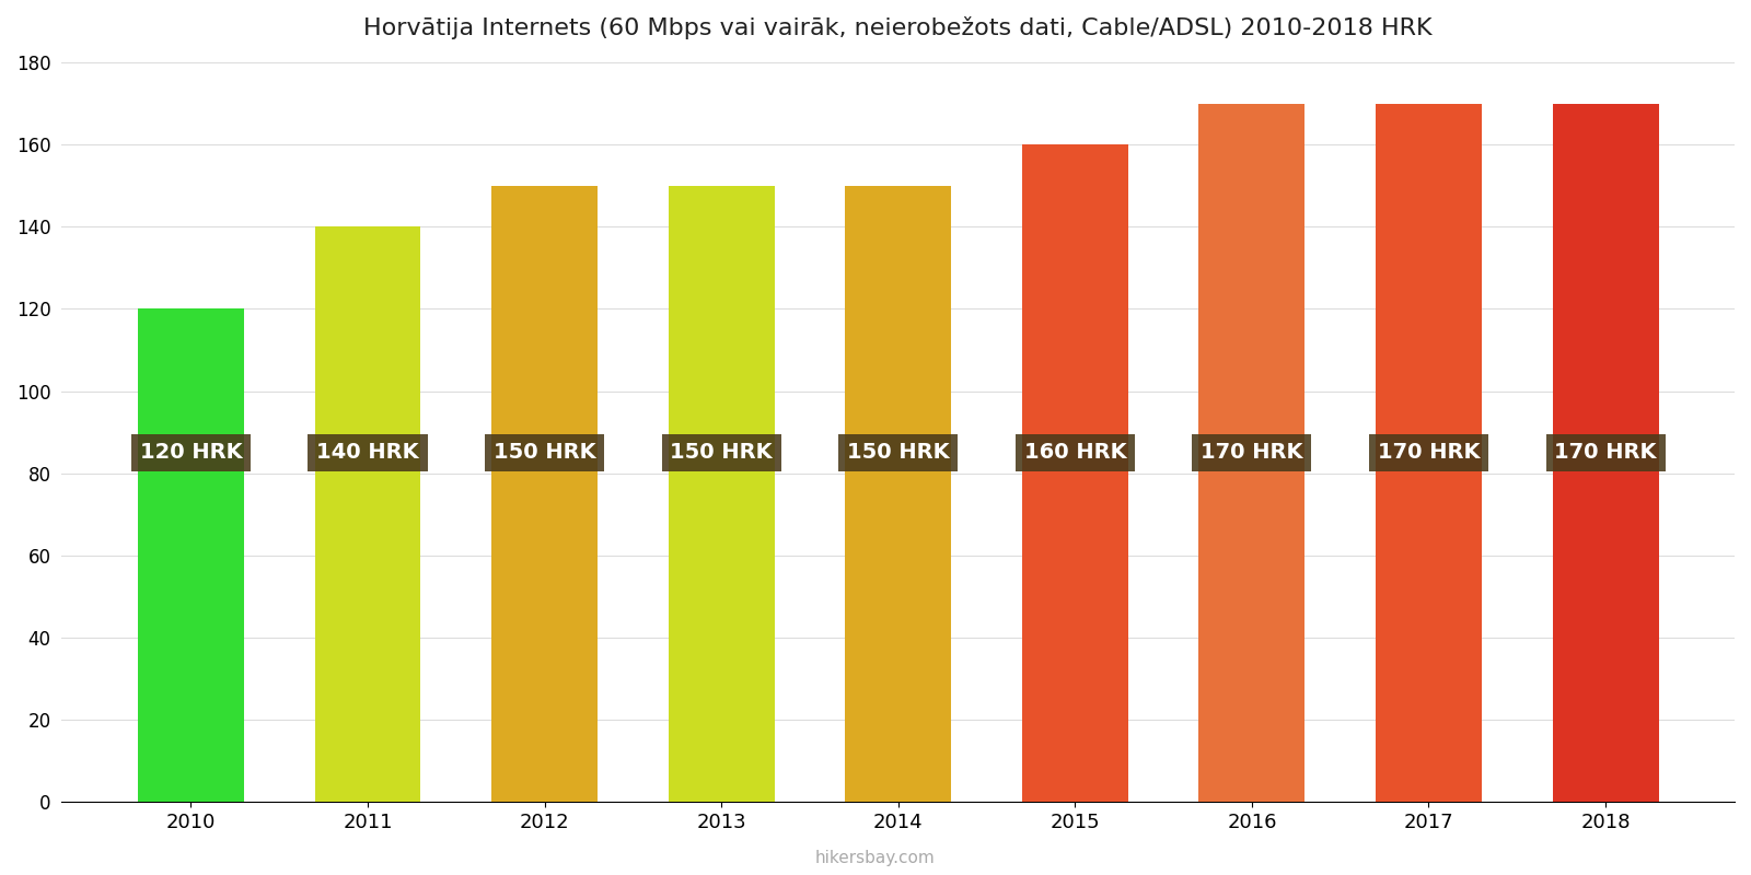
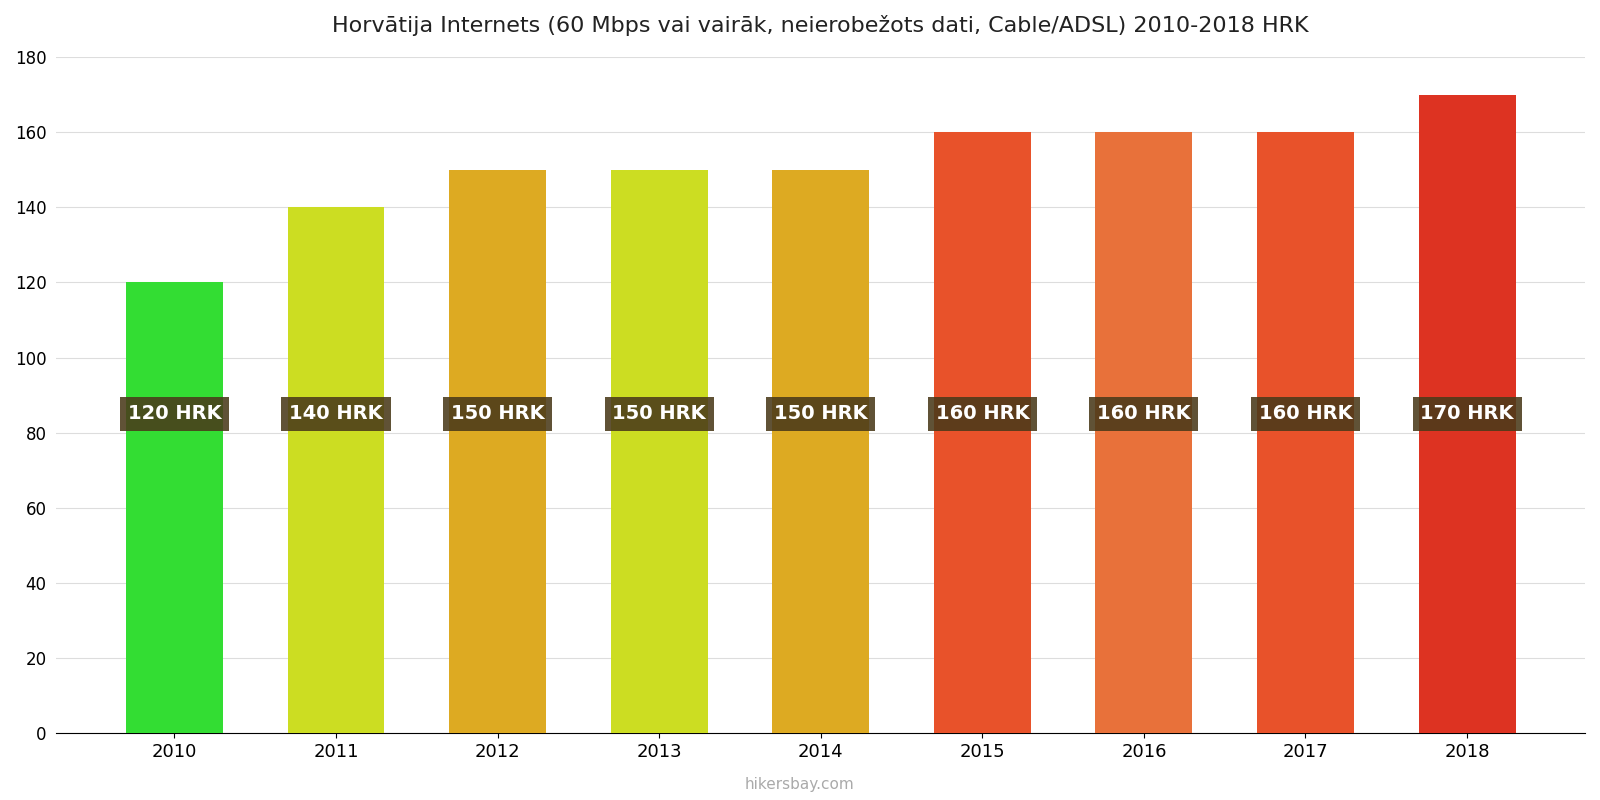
2016: 170 -> 160
2017: 170 -> 160
